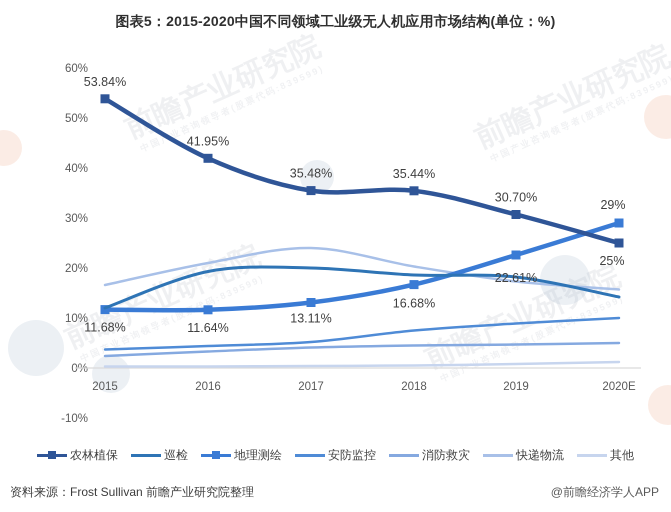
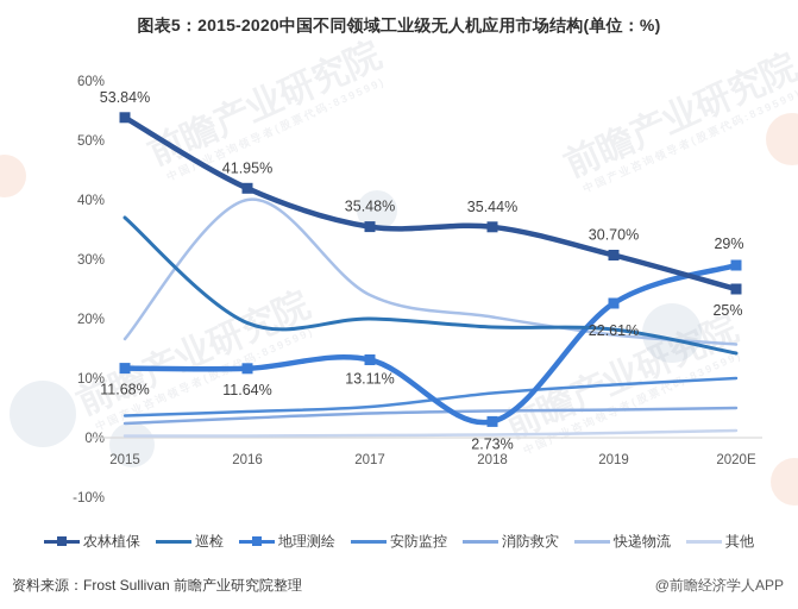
巡检/2015: 12% -> 37%
快递物流/2016: 21% -> 40%
地理测绘/2018: 16.68% -> 2.73%
